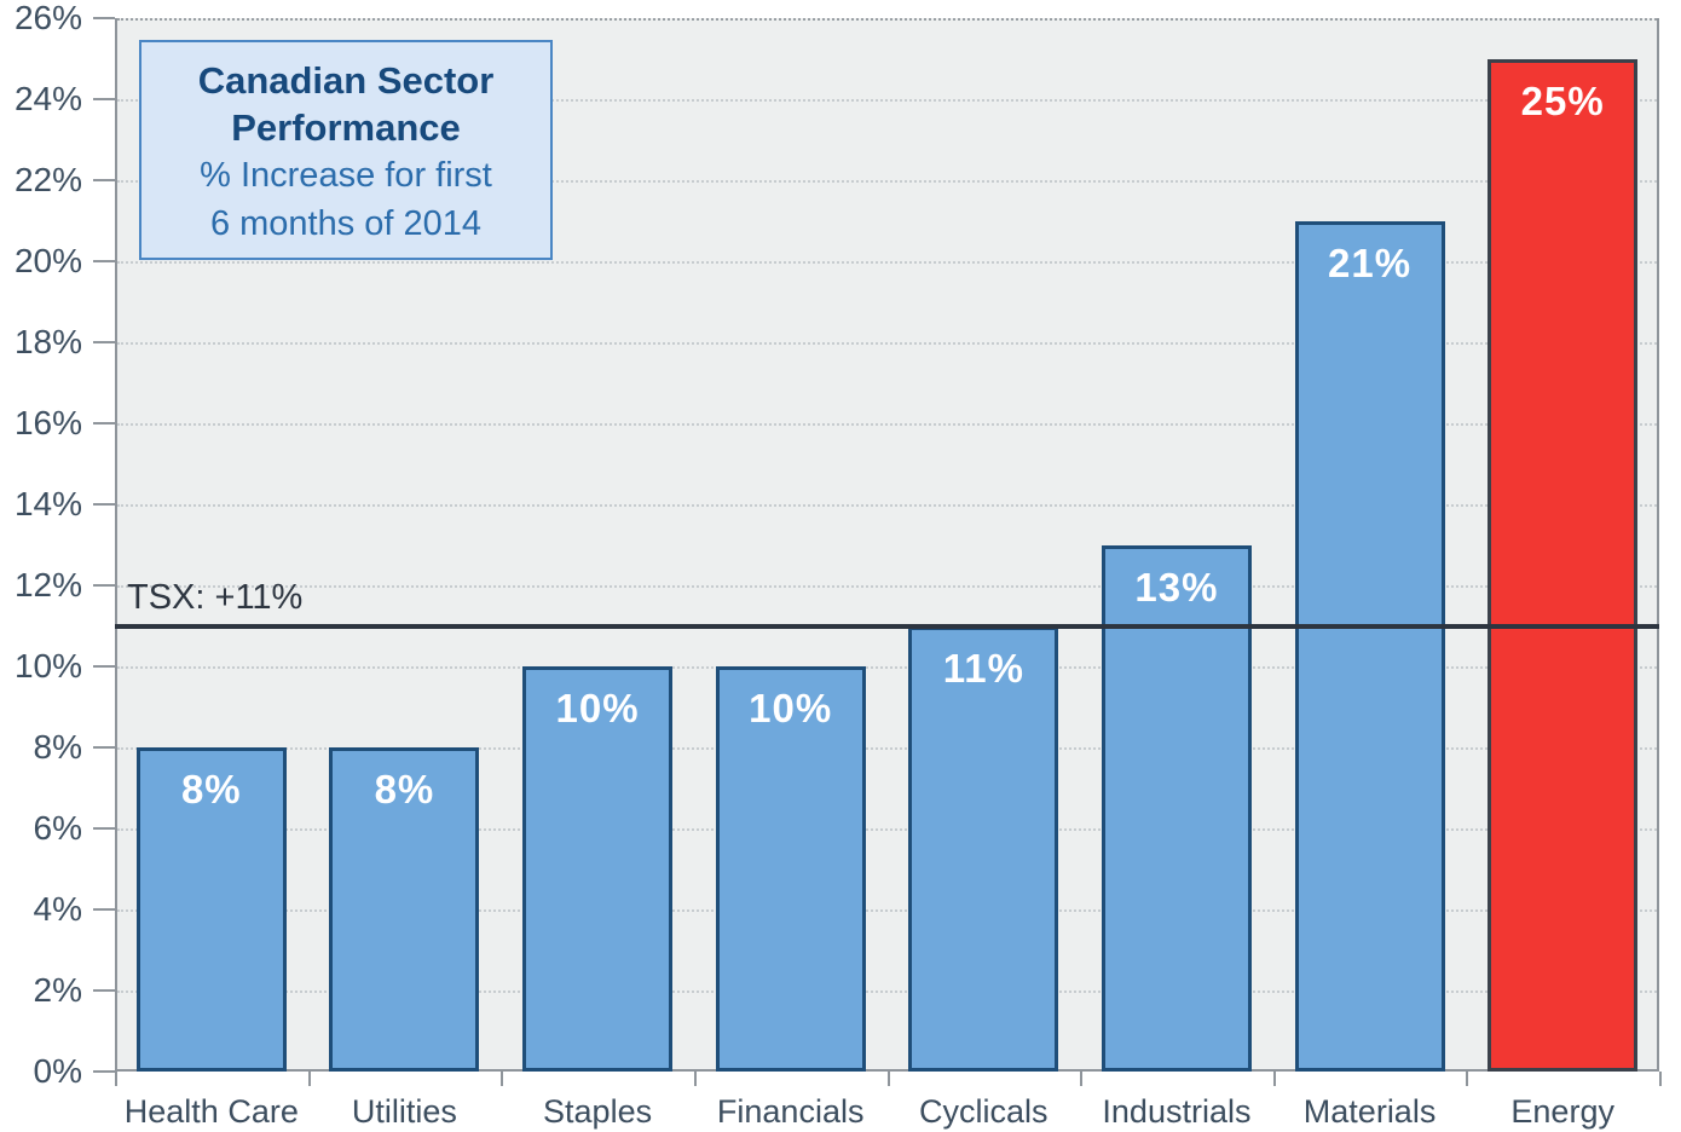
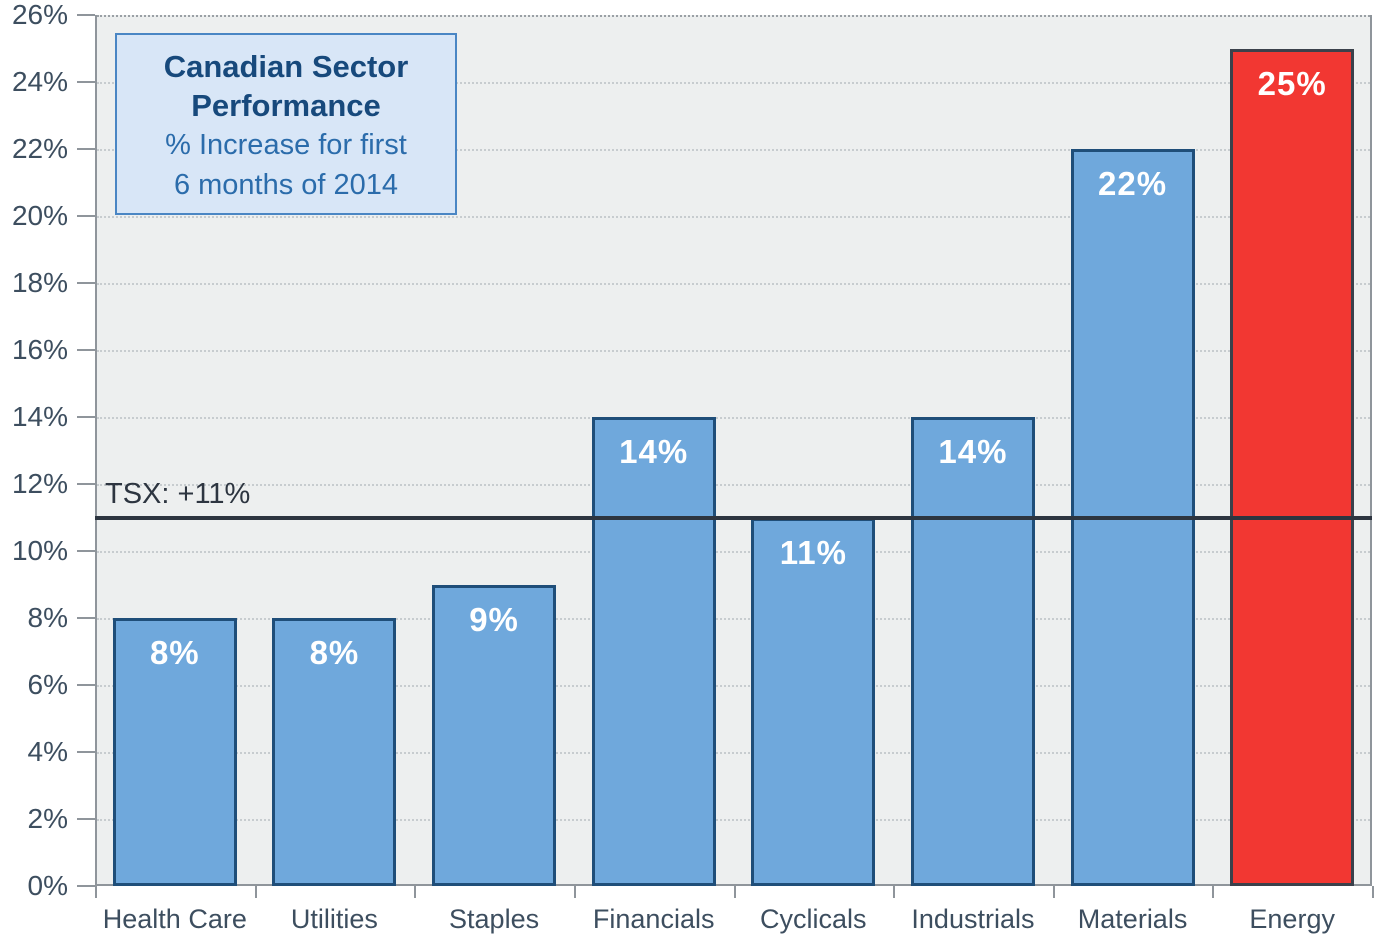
Staples: 10% -> 9%
Financials: 10% -> 14%
Industrials: 13% -> 14%
Materials: 21% -> 22%
